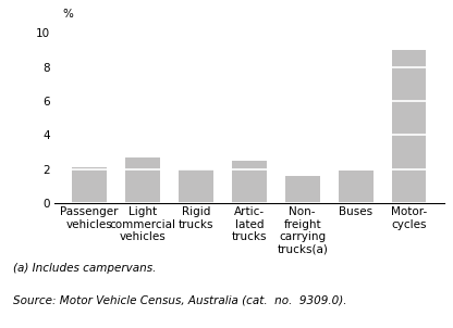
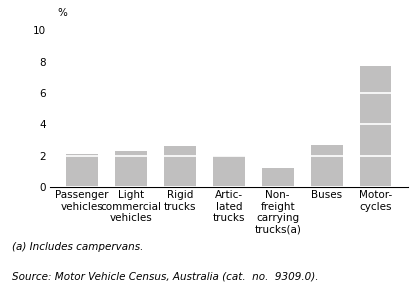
Light commercial vehicles: 2.7 -> 2.3
Rigid trucks: 2.0 -> 2.6
Artic- lated trucks: 2.5 -> 2.0
Non- freight carrying trucks(a): 1.6 -> 1.2
Buses: 1.9 -> 2.7
Motor- cycles: 9.0 -> 7.7
